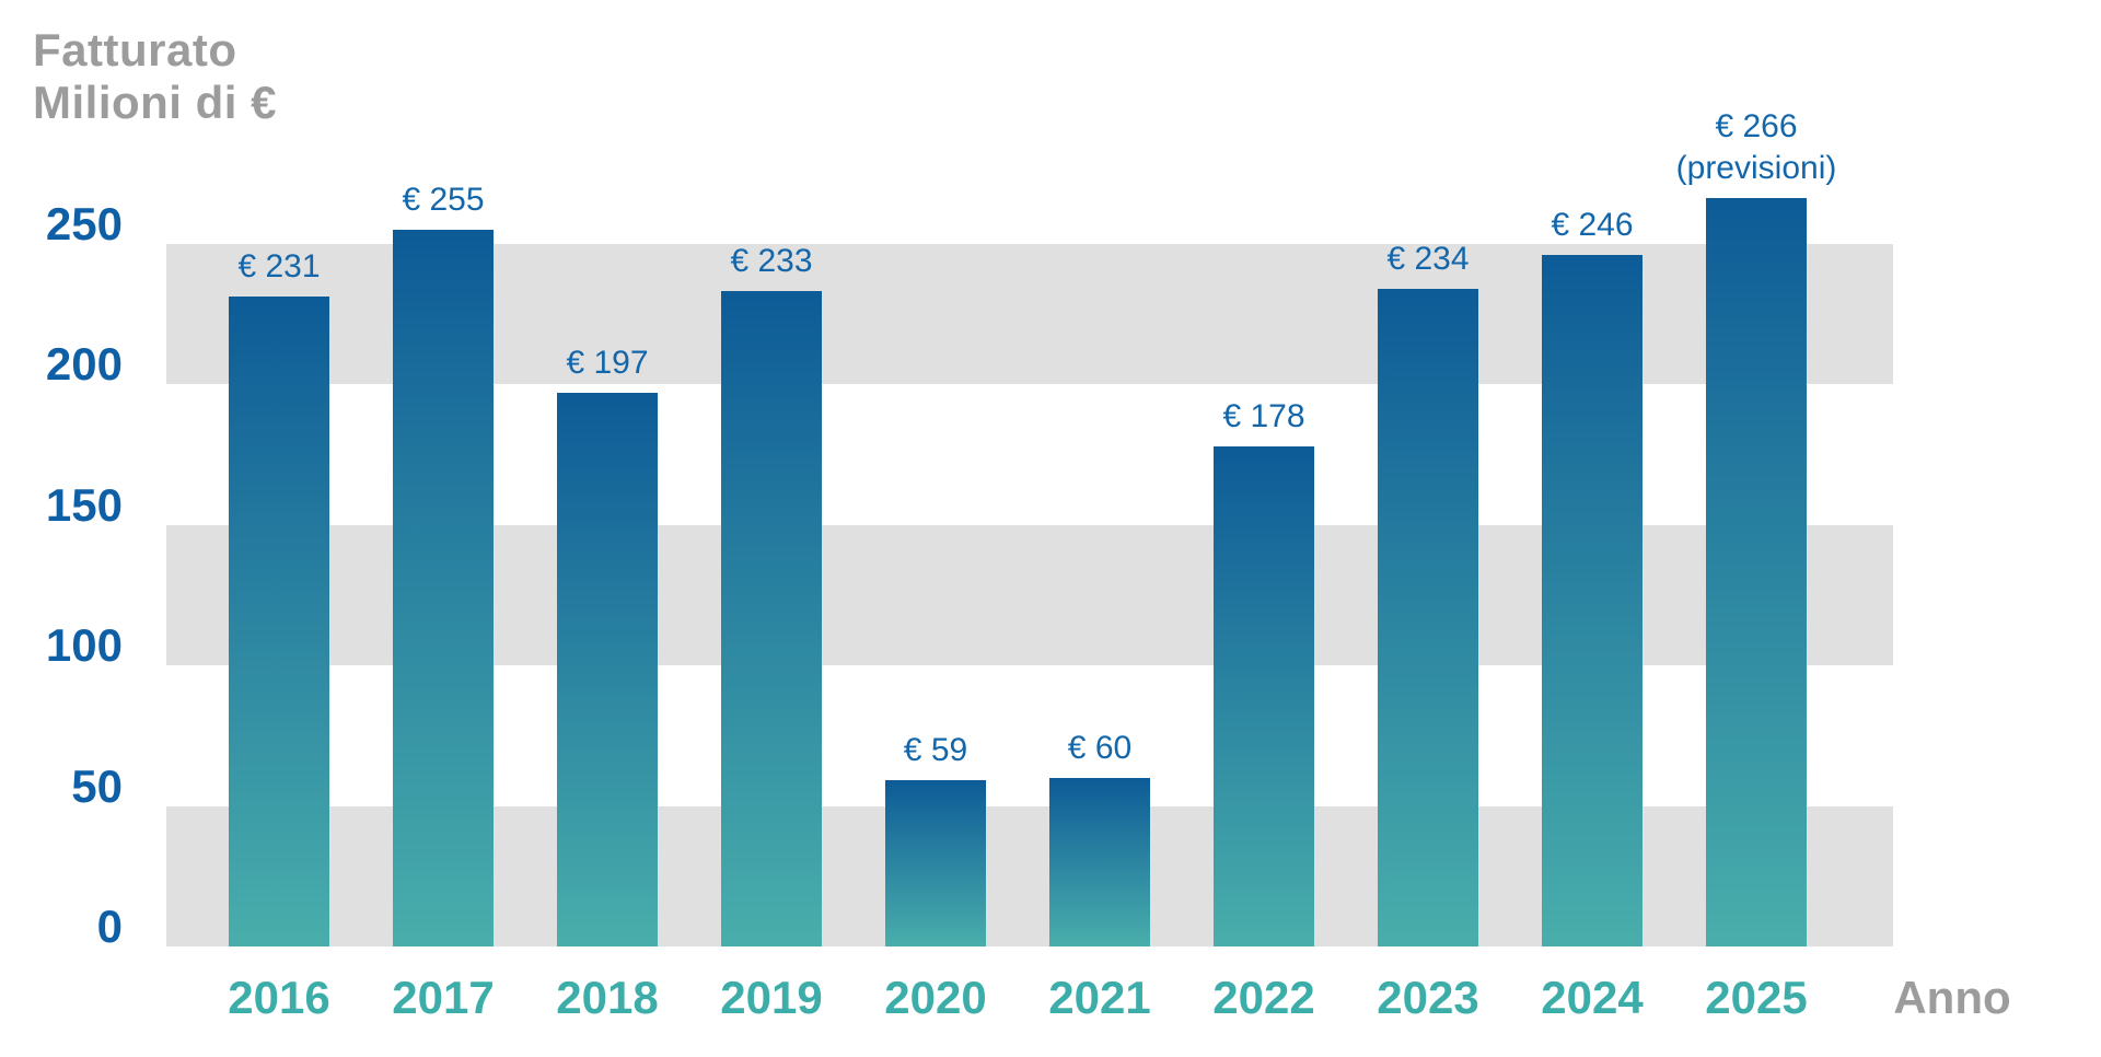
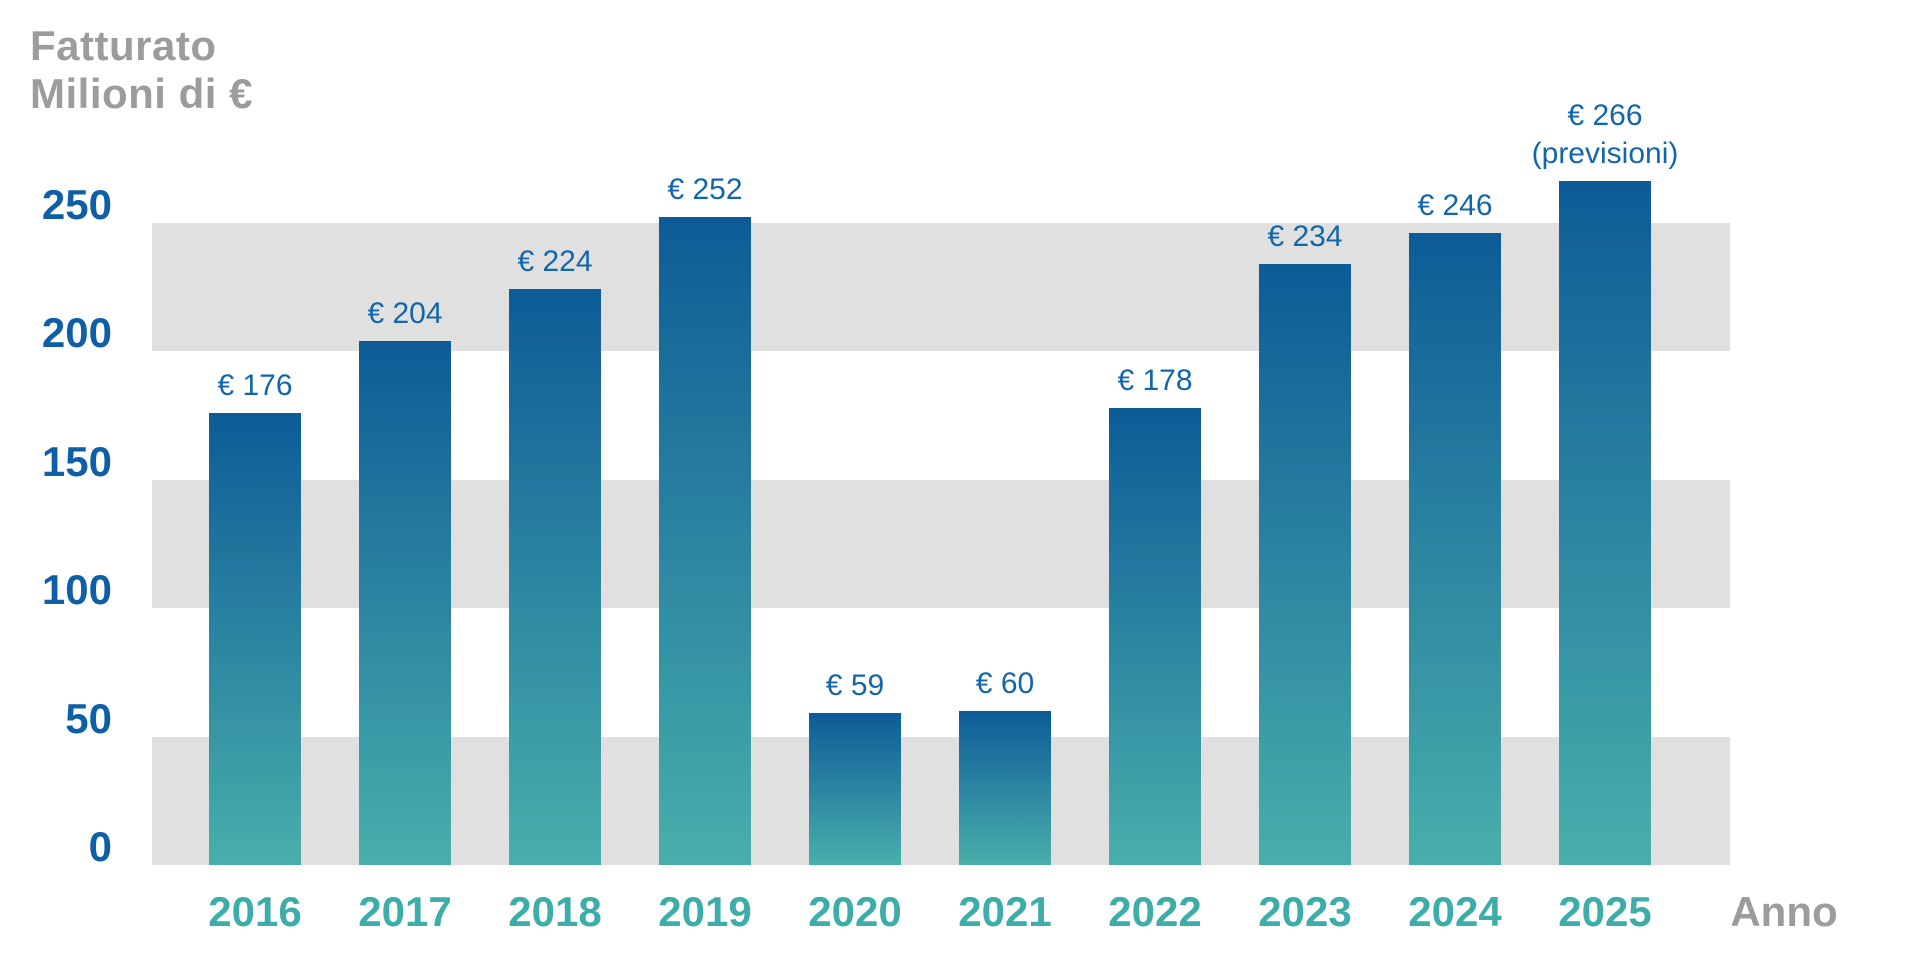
2016: 231 -> 176
2017: 255 -> 204
2018: 197 -> 224
2019: 233 -> 252
